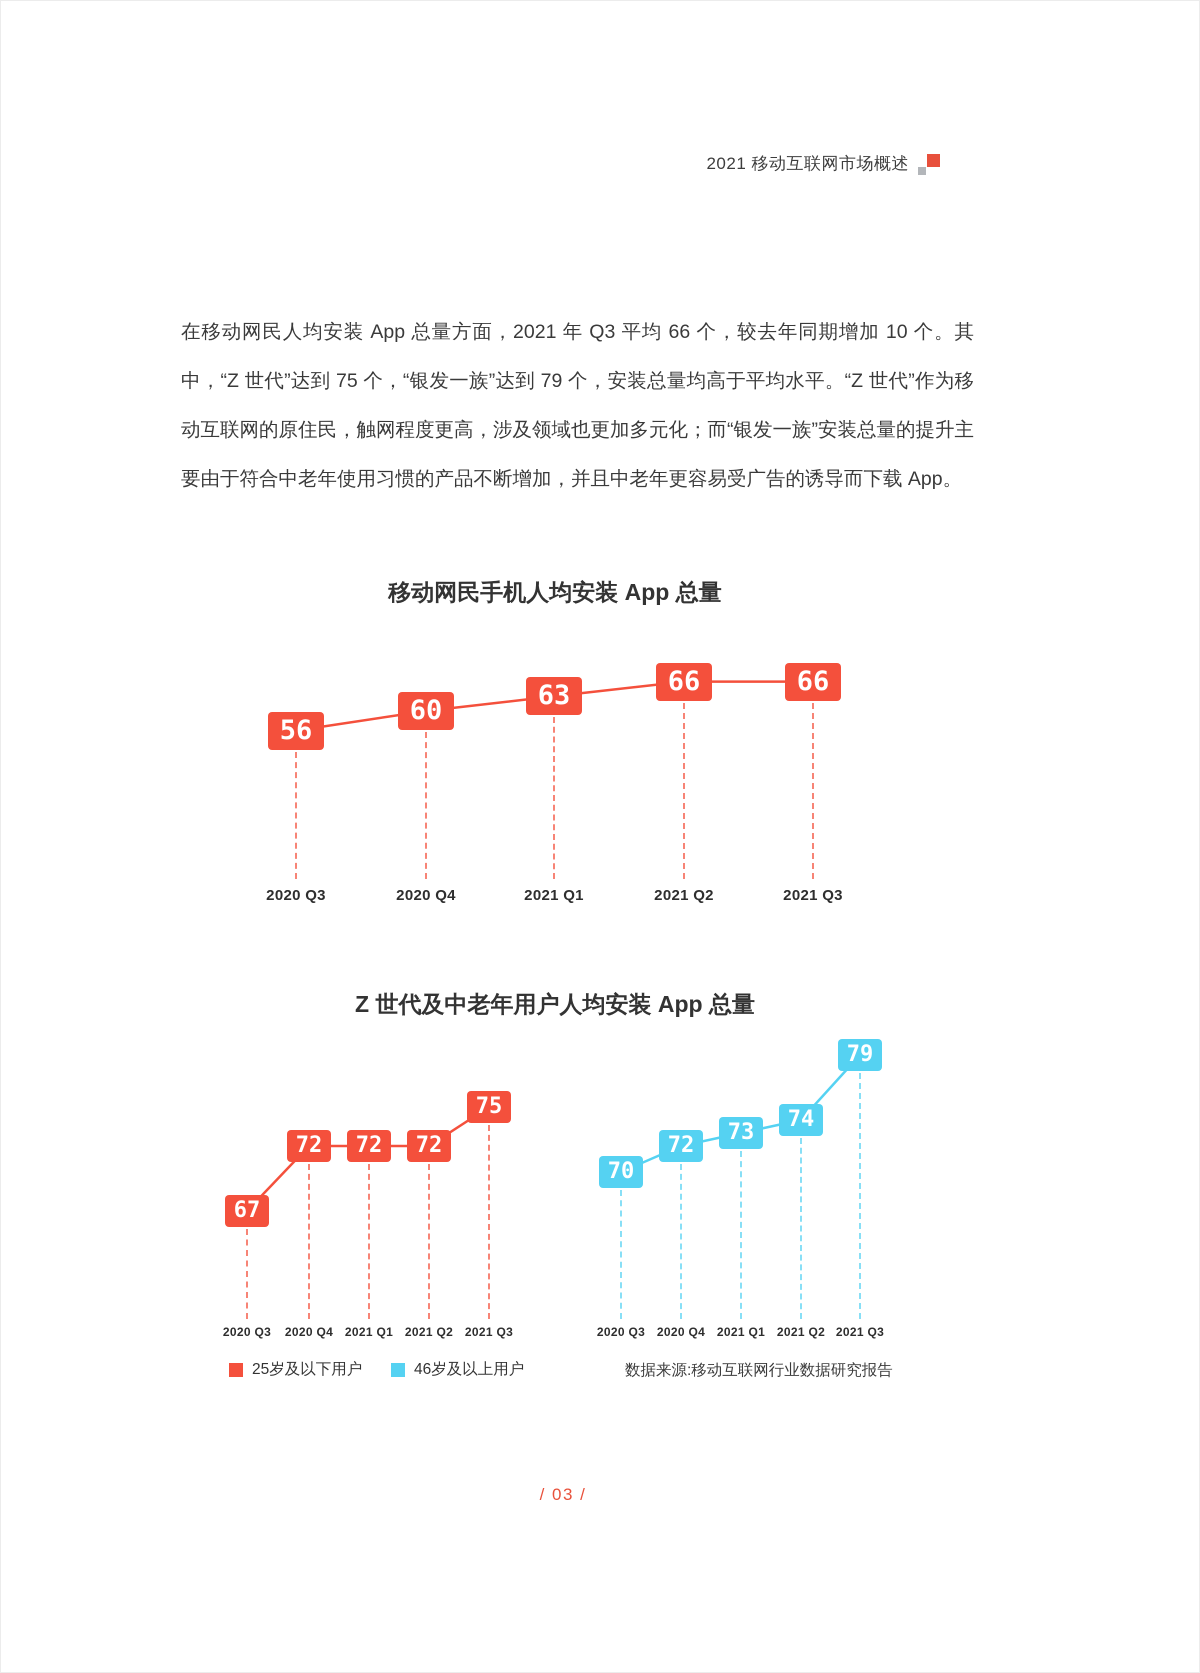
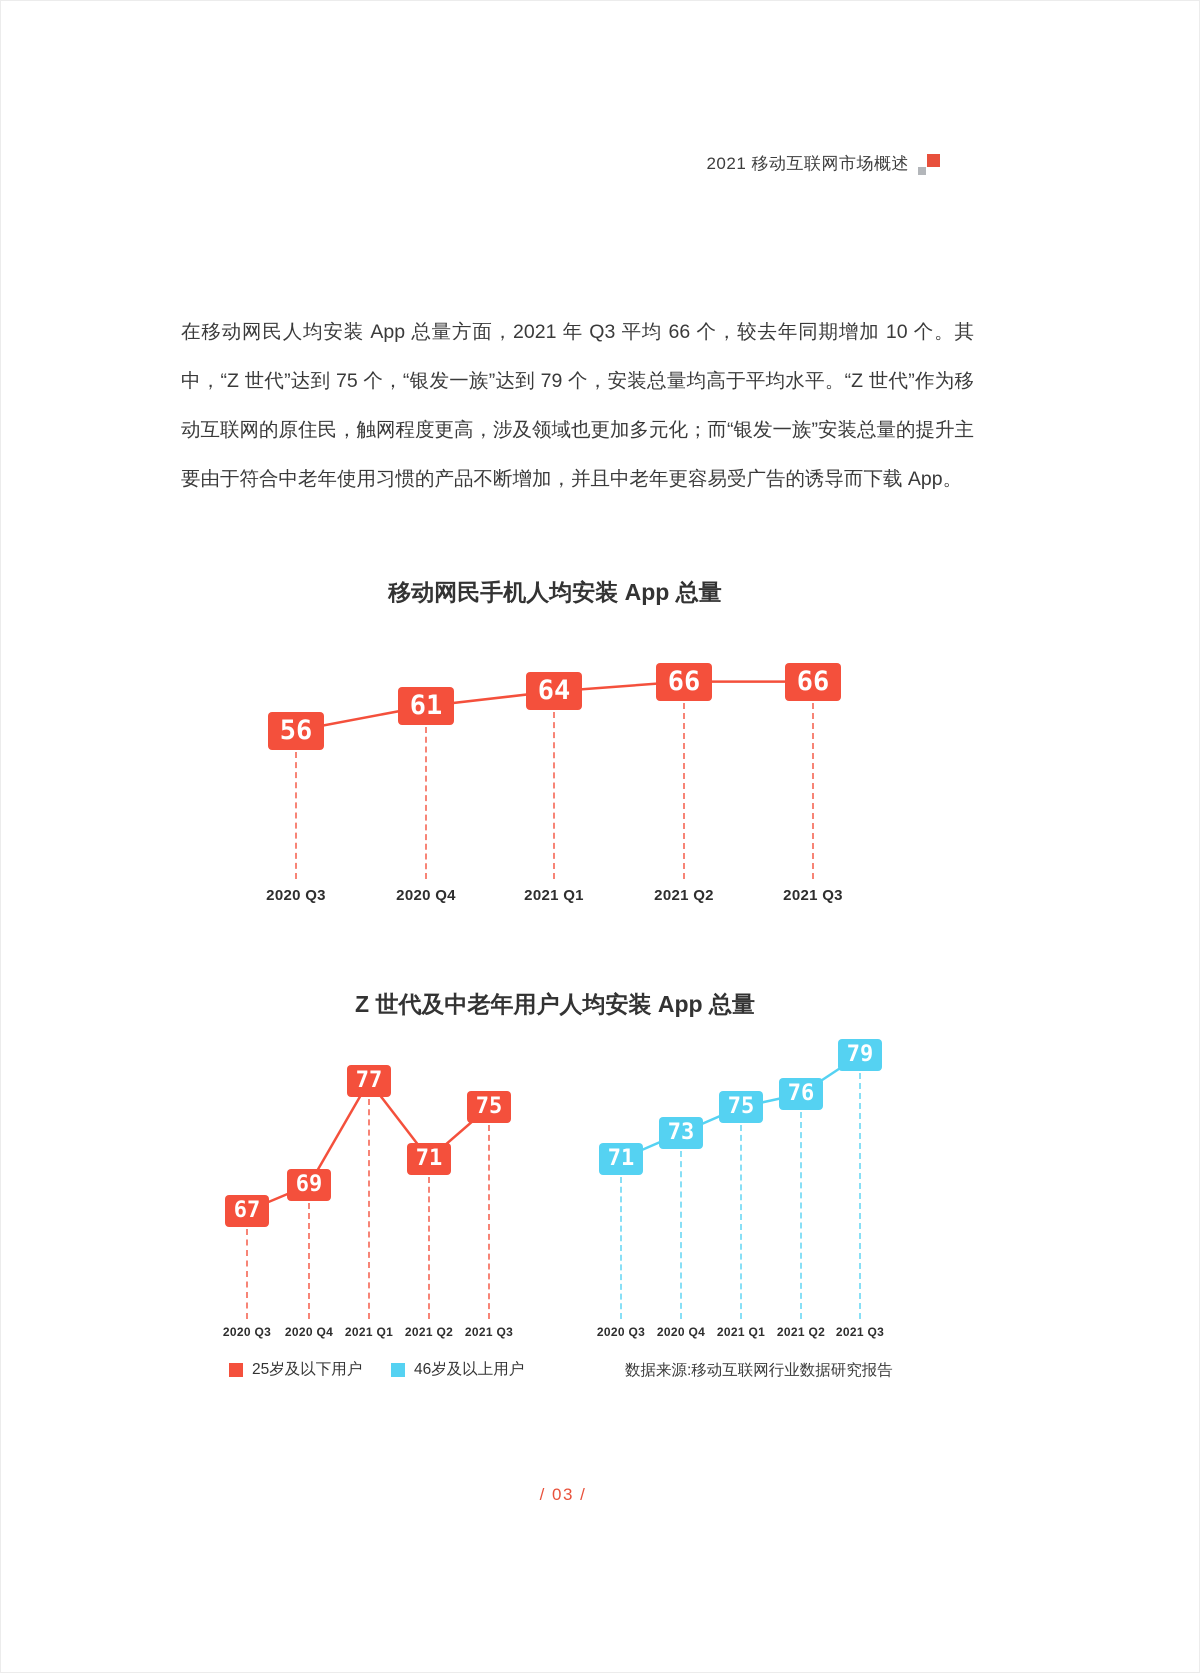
移动网民手机人均安装 App 总量/2020 Q4: 60 -> 61
移动网民手机人均安装 App 总量/2021 Q1: 63 -> 64
Z 世代及中老年用户人均安装 App 总量/46岁及以上用户/2020 Q3: 70 -> 71
Z 世代及中老年用户人均安装 App 总量/25岁及以下用户/2020 Q4: 72 -> 69
Z 世代及中老年用户人均安装 App 总量/46岁及以上用户/2020 Q4: 72 -> 73
Z 世代及中老年用户人均安装 App 总量/25岁及以下用户/2021 Q1: 72 -> 77
Z 世代及中老年用户人均安装 App 总量/46岁及以上用户/2021 Q1: 73 -> 75
Z 世代及中老年用户人均安装 App 总量/25岁及以下用户/2021 Q2: 72 -> 71
Z 世代及中老年用户人均安装 App 总量/46岁及以上用户/2021 Q2: 74 -> 76
